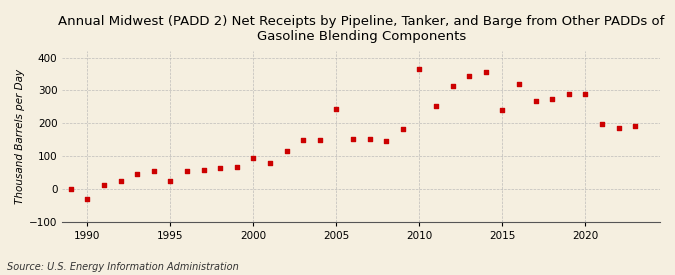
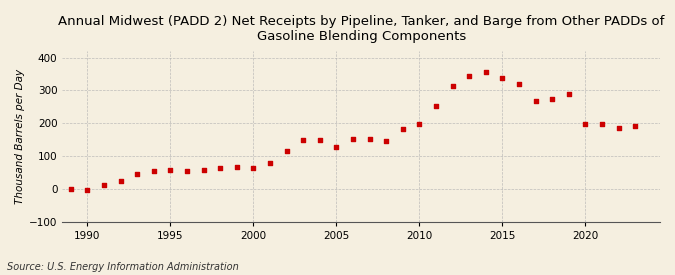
1990: -30 -> -3
1995: 25 -> 58
2000: 95 -> 65
2005: 245 -> 127
2010: 365 -> 198
2015: 240 -> 338
2020: 290 -> 197
